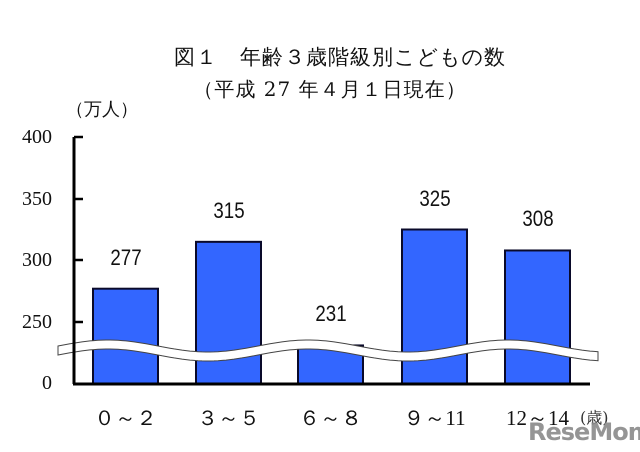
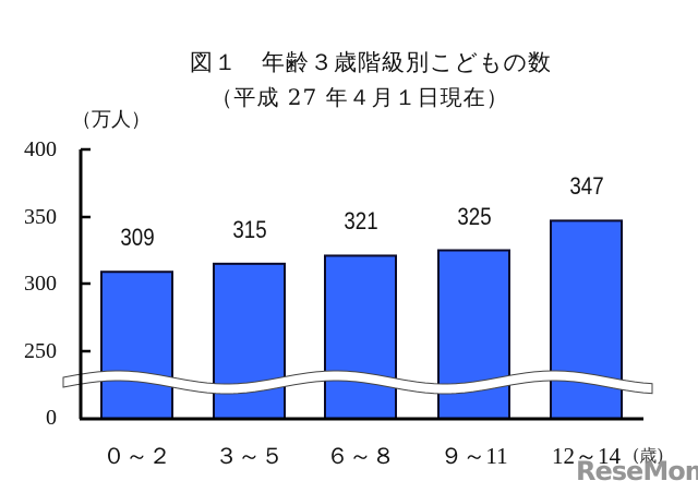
０～２: 277 -> 309
６～８: 231 -> 321
12～14: 308 -> 347
